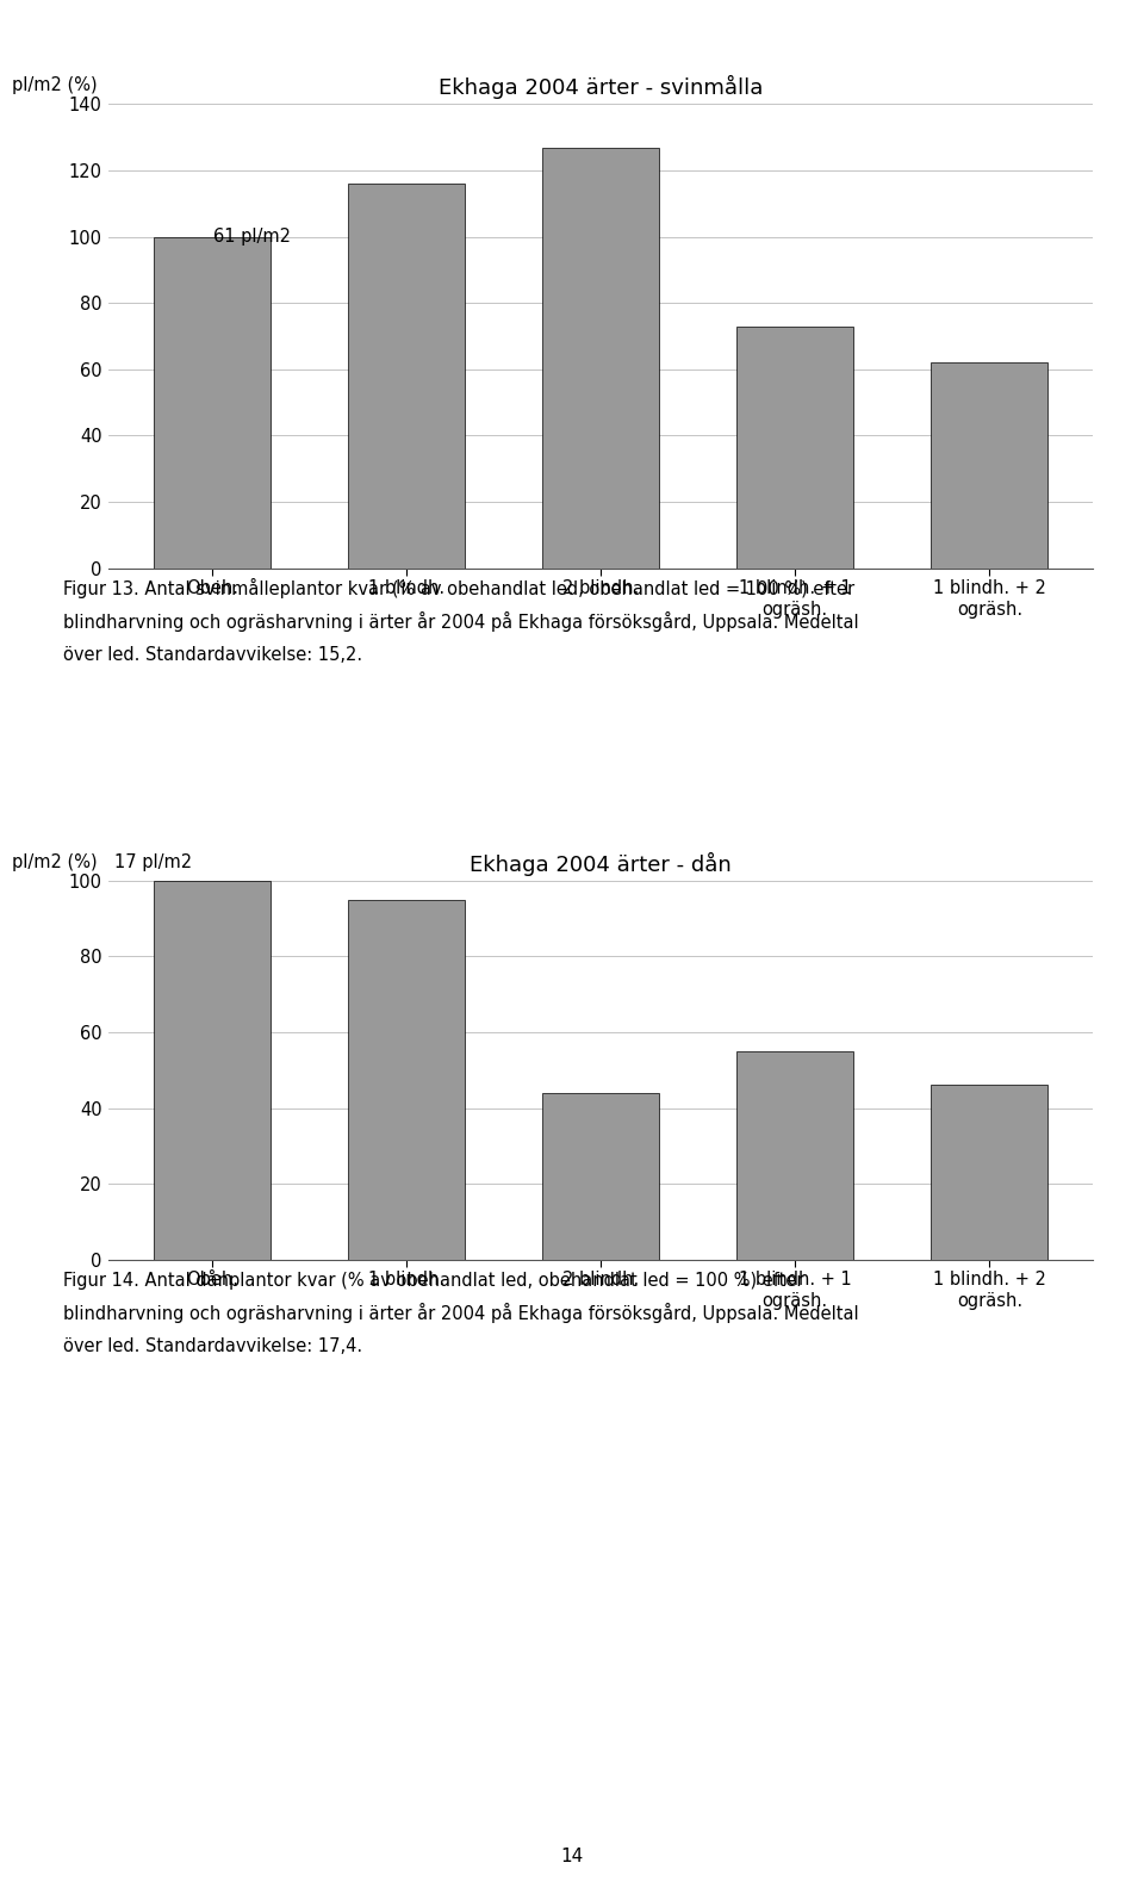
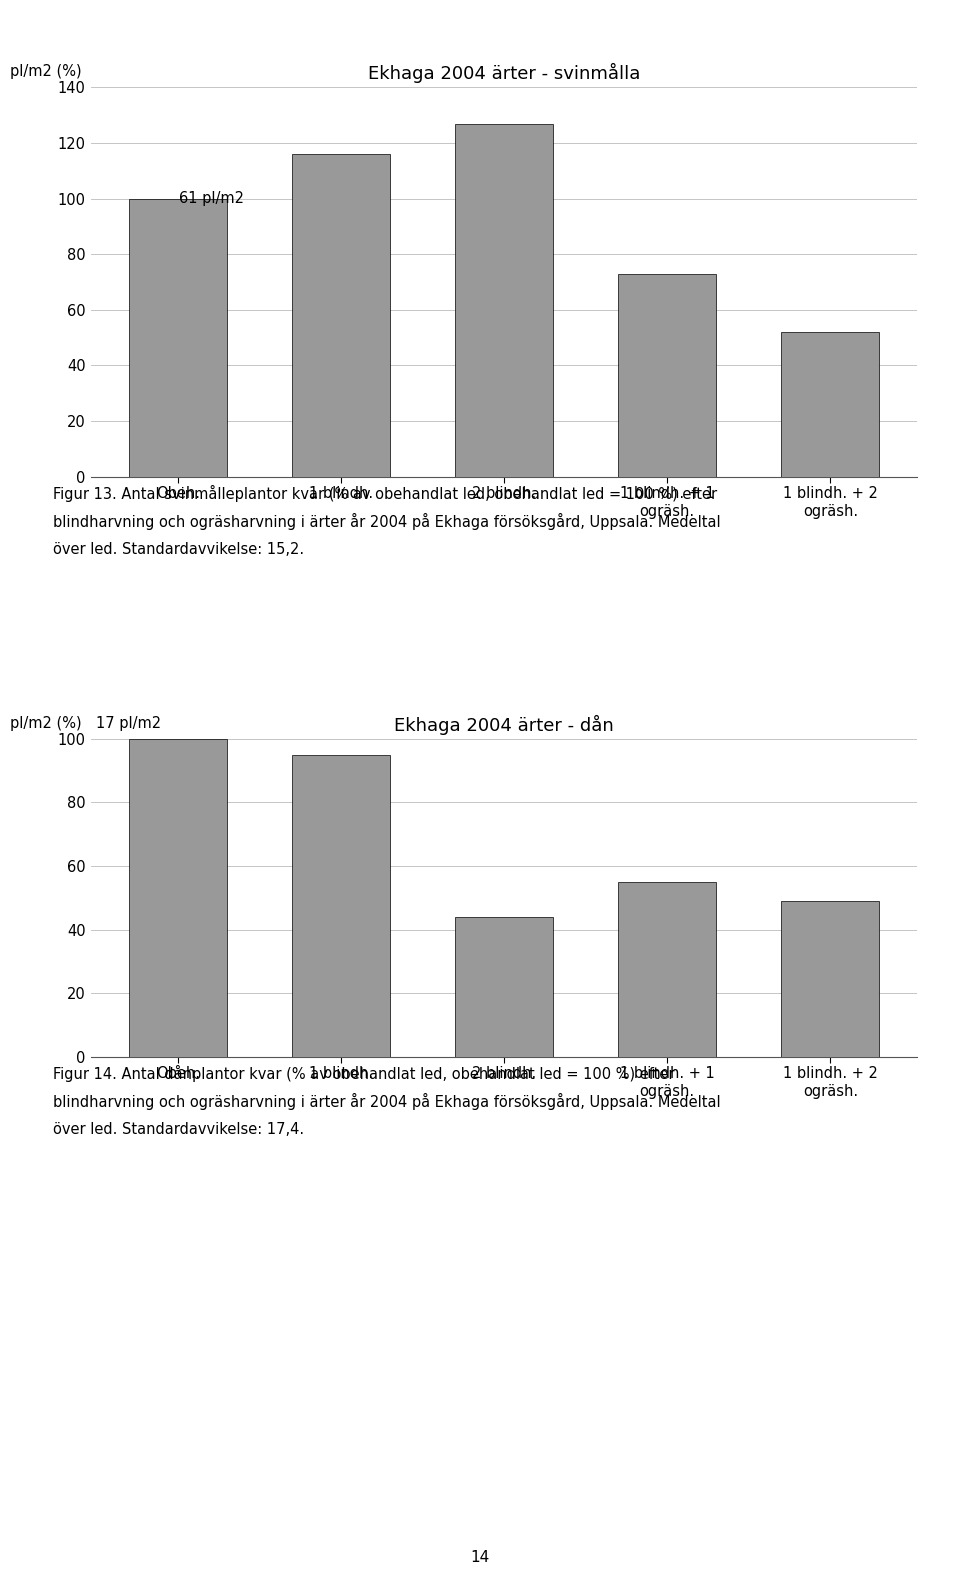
Ekhaga 2004 ärter - svinmålla/1 blindh. + 2 ogräsh.: 62 -> 52
Ekhaga 2004 ärter - dån/1 blindh. + 2 ogräsh.: 46 -> 49
